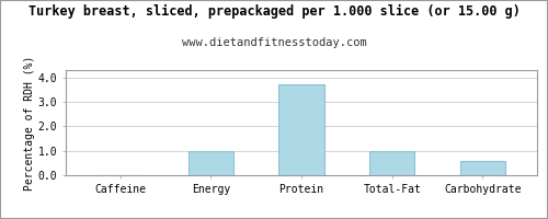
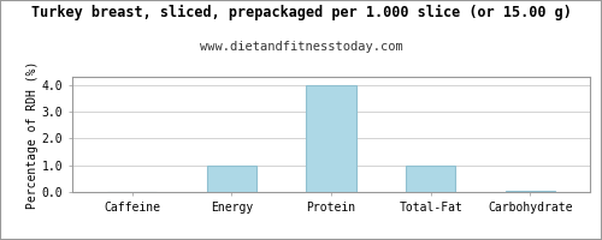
Protein: 3.70 -> 4.00
Carbohydrate: 0.60 -> 0.05
